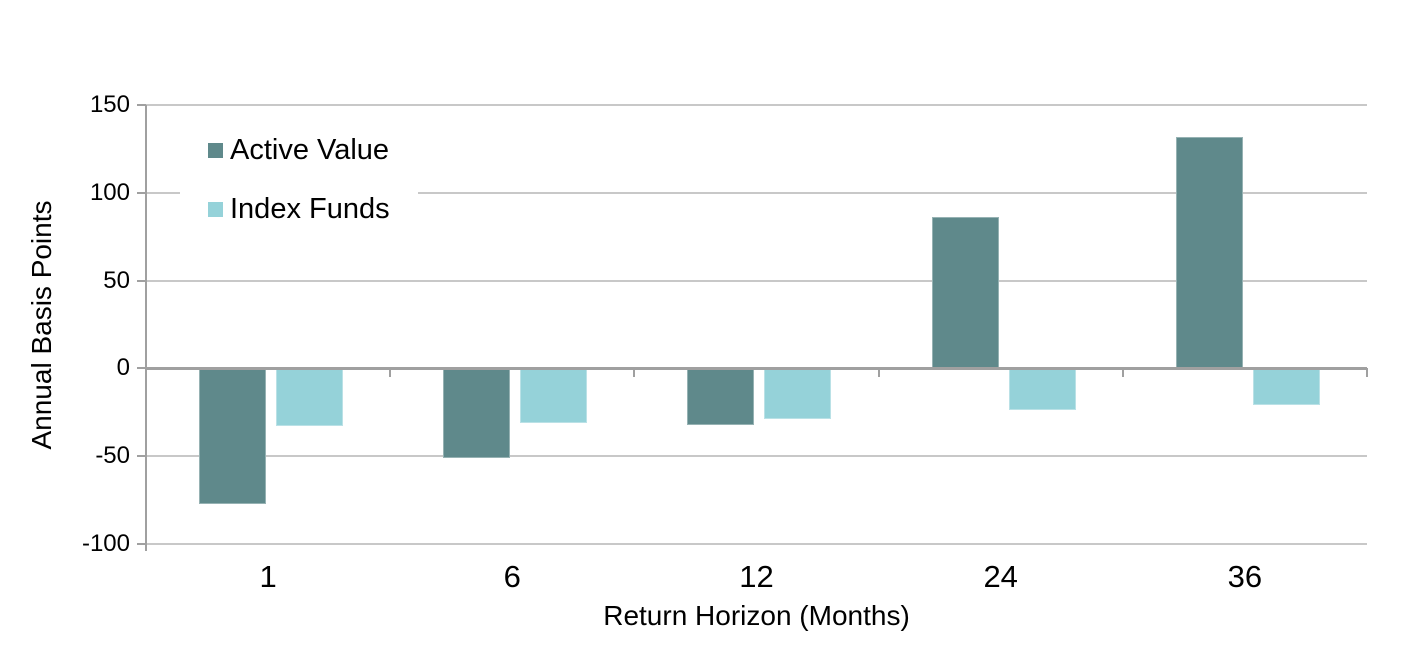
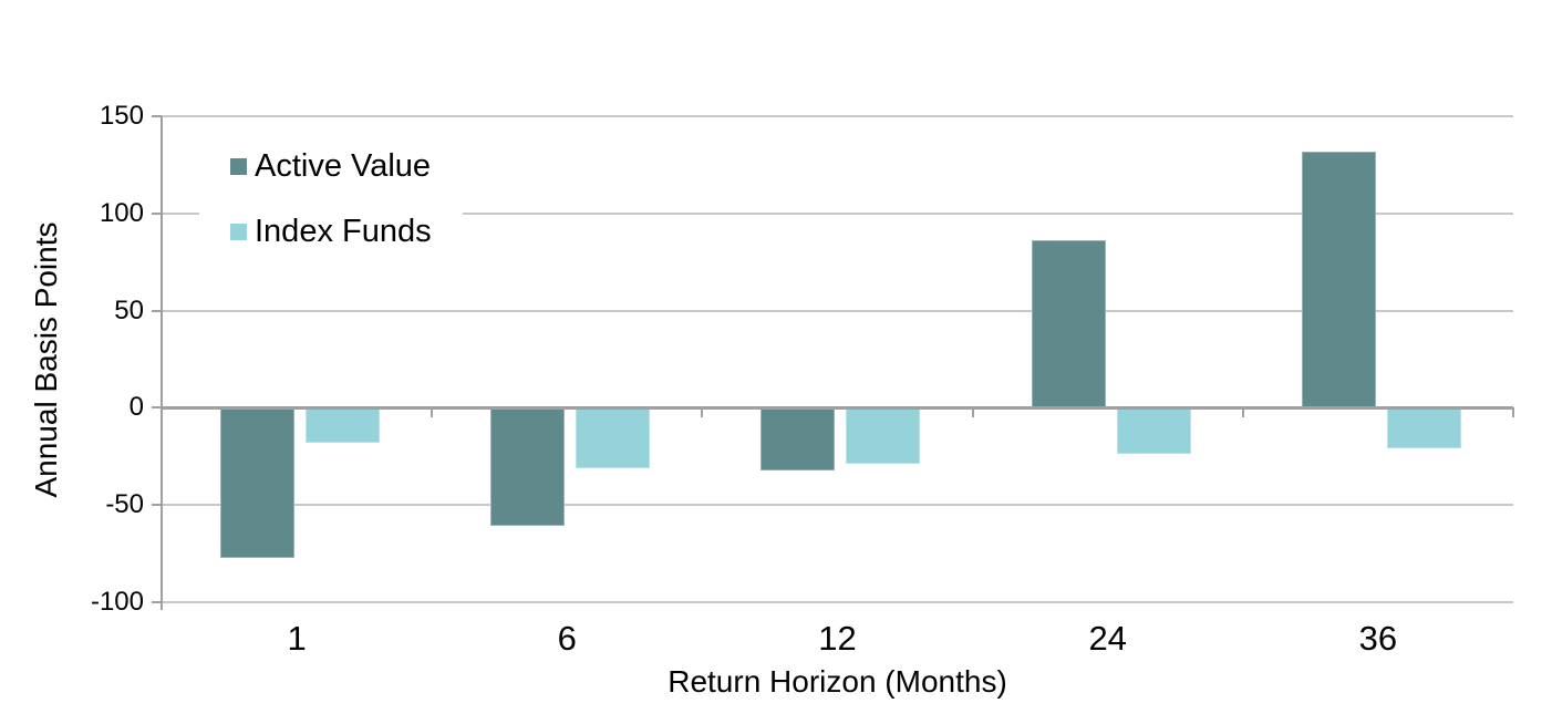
Index Funds/1: -33 -> -18
Active Value/6: -51 -> -61
